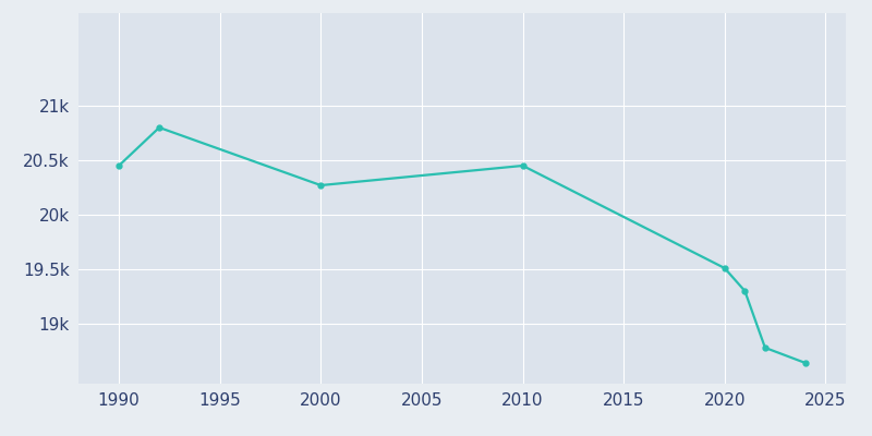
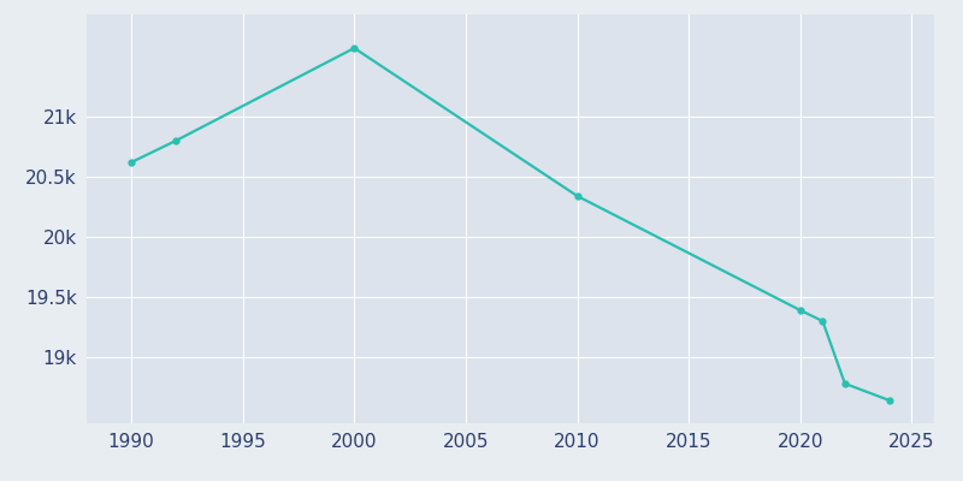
1990: 20.45k -> 20.62k
2000: 20.27k -> 21.57k
2010: 20.45k -> 20.34k
2020: 19.51k -> 19.39k
